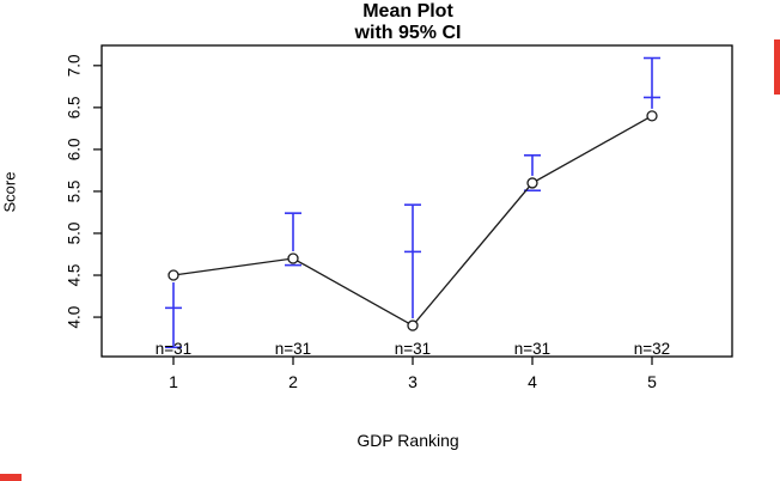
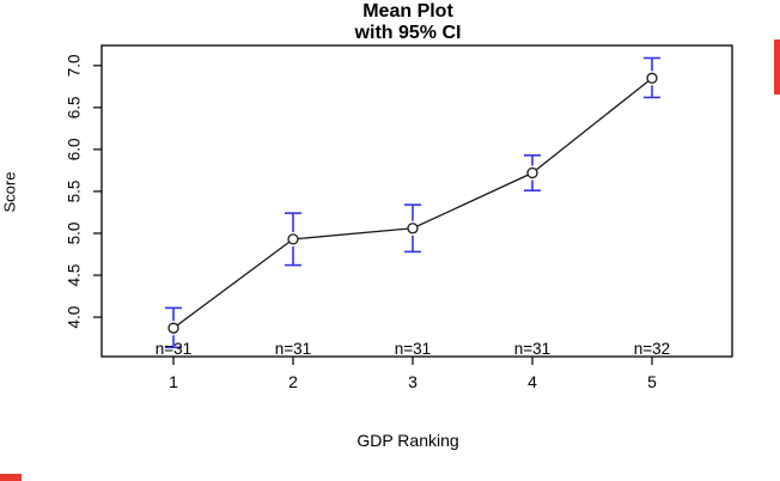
1: 4.5 -> 3.9
2: 4.7 -> 4.9
3: 3.9 -> 5.1
4: 5.6 -> 5.7
5: 6.4 -> 6.8
